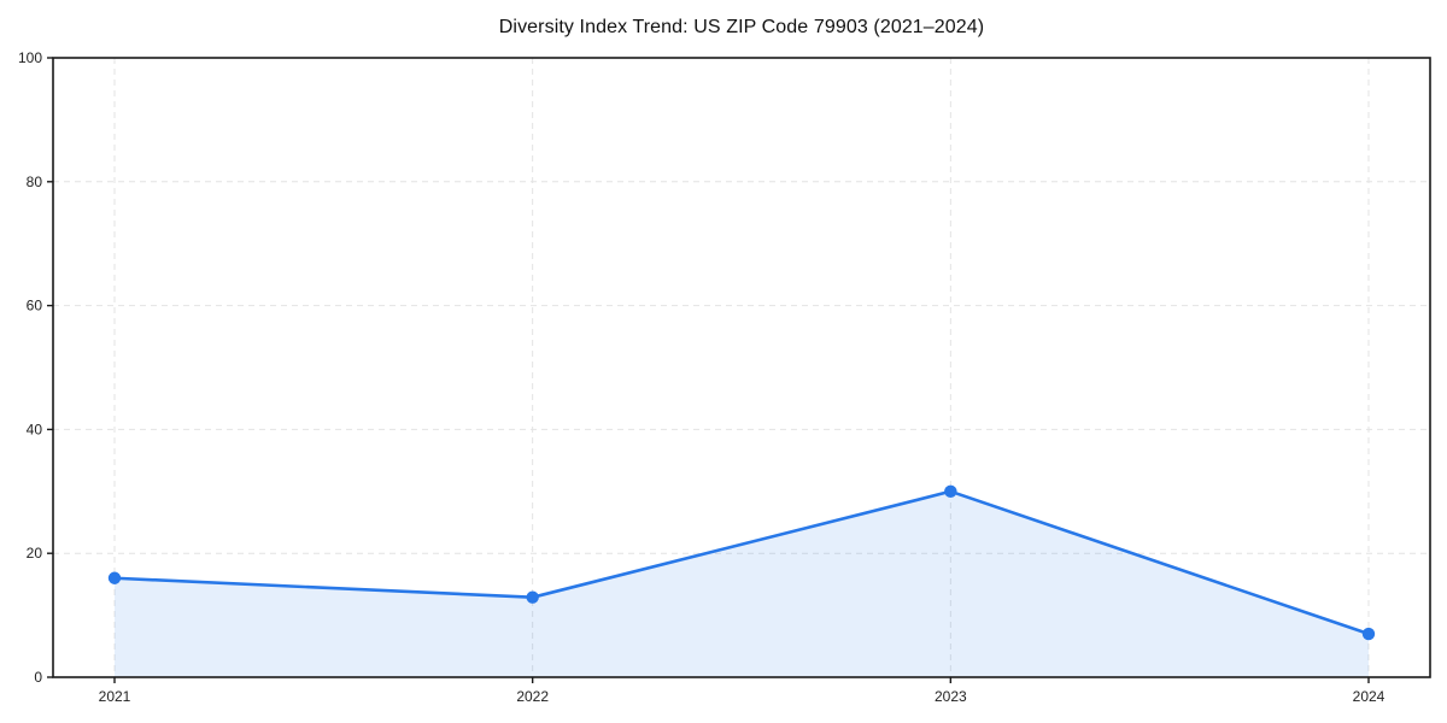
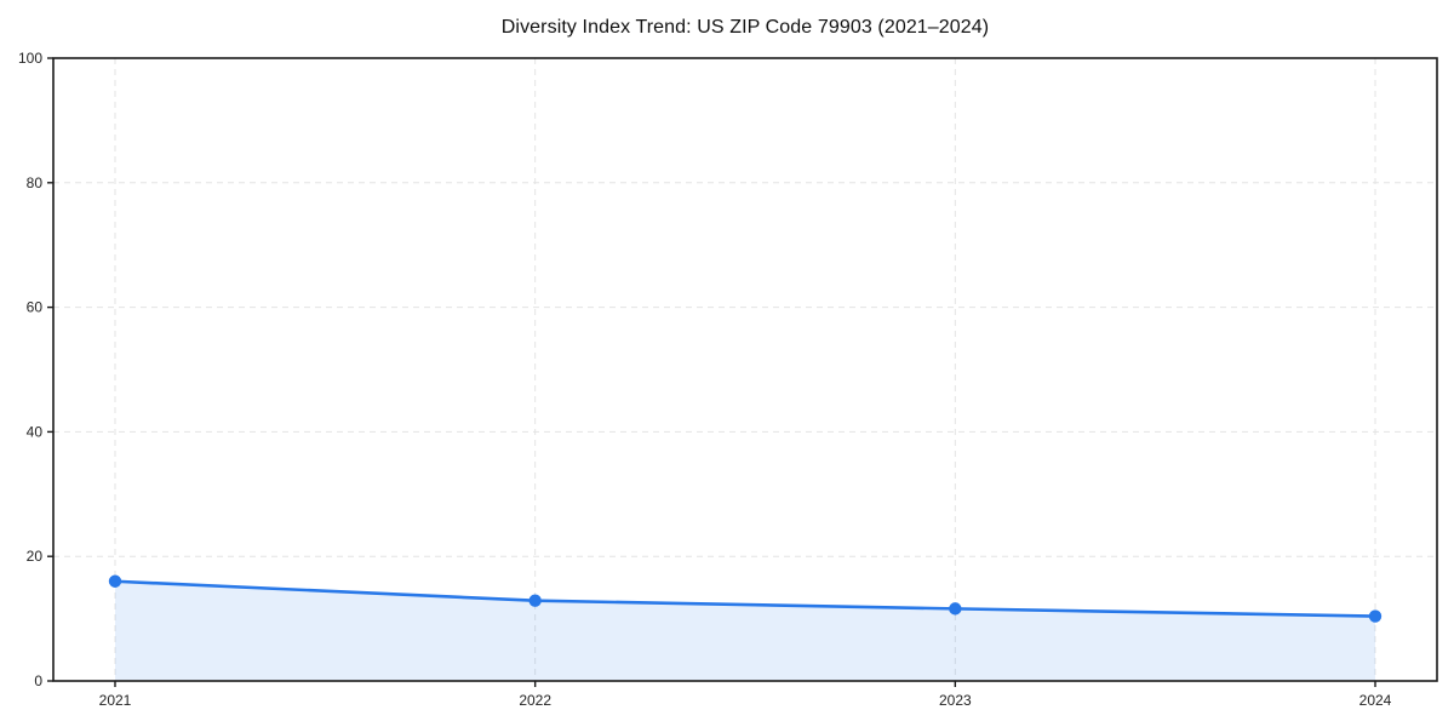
2023: 30 -> 12
2024: 7 -> 10
